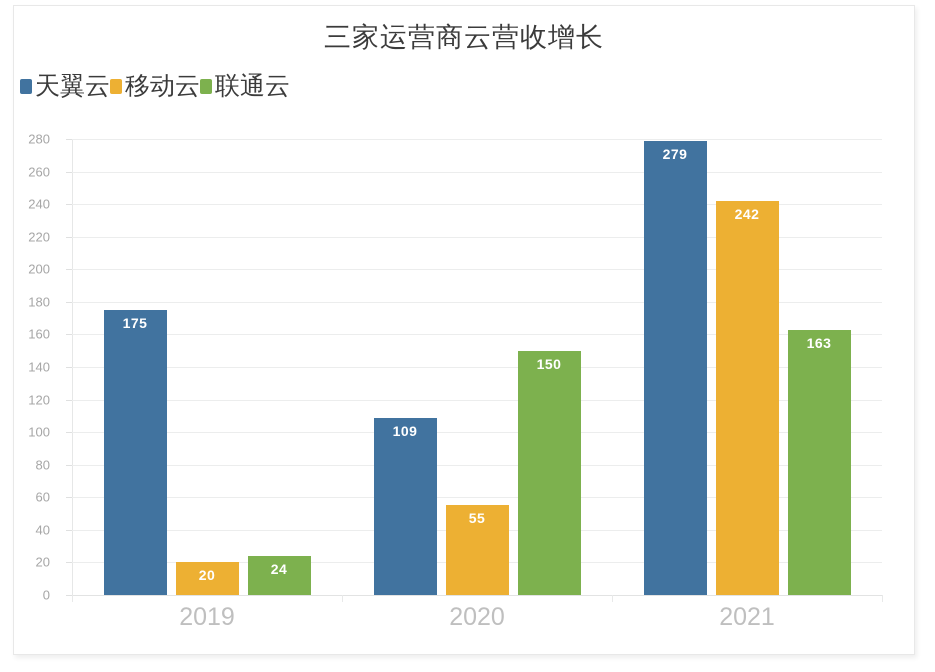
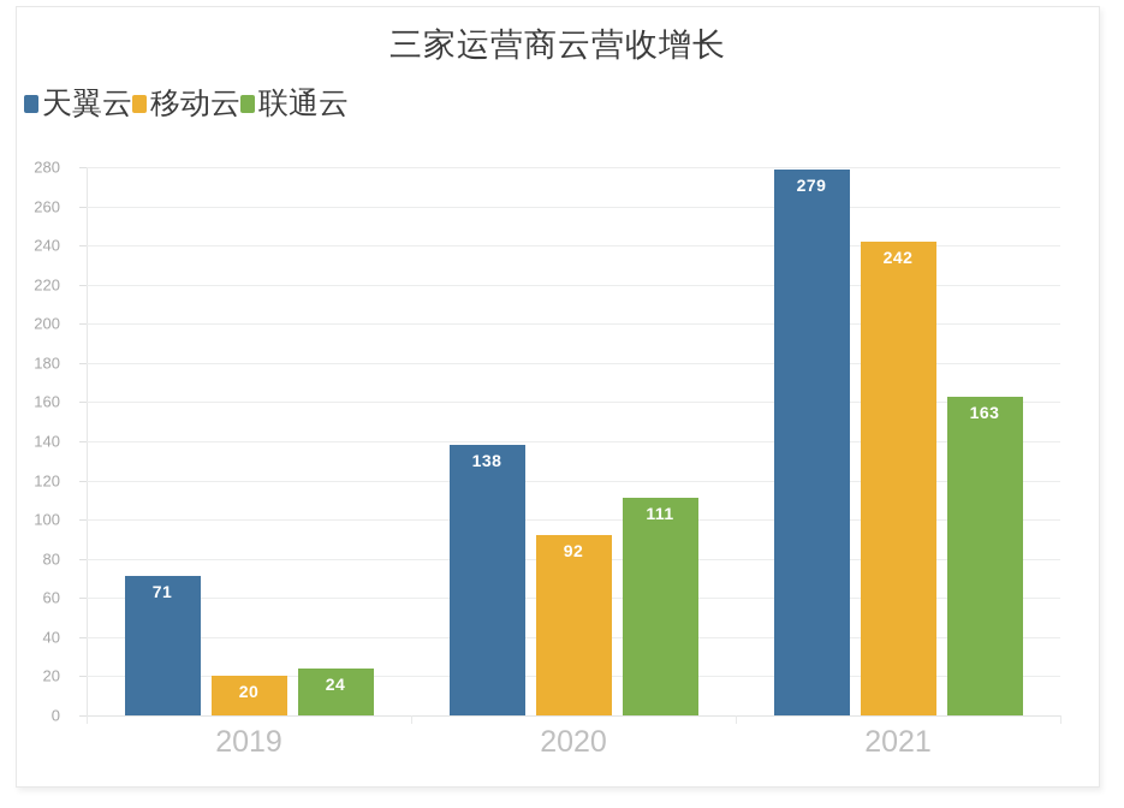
天翼云/2019: 175 -> 71
天翼云/2020: 109 -> 138
移动云/2020: 55 -> 92
联通云/2020: 150 -> 111
